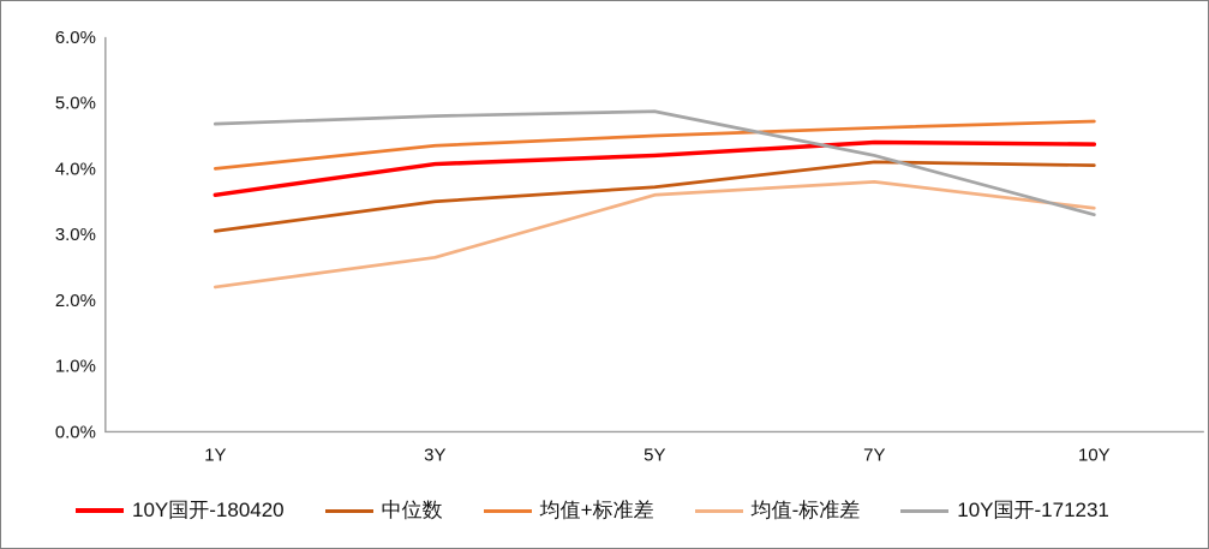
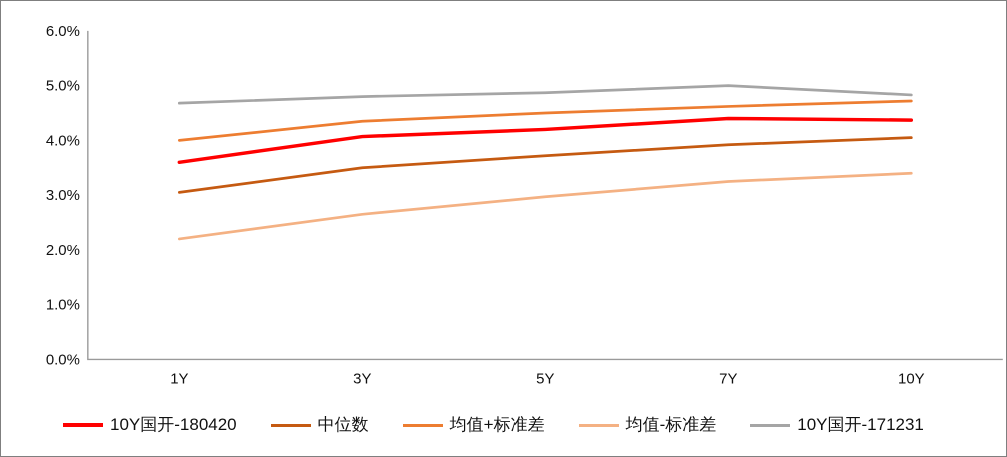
均值-标准差/5Y: 3.6% -> 3.0%
中位数/7Y: 4.1% -> 3.9%
均值-标准差/7Y: 3.8% -> 3.2%
10Y国开-171231/7Y: 4.2% -> 5.0%
10Y国开-171231/10Y: 3.3% -> 4.8%
